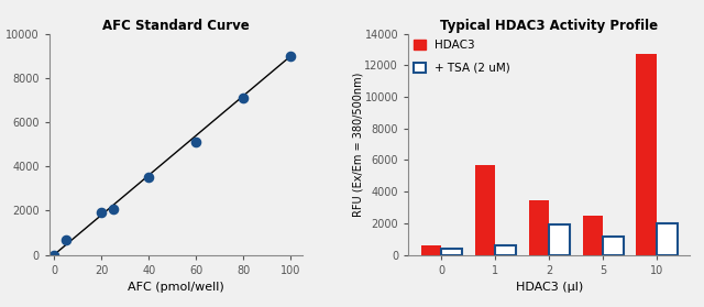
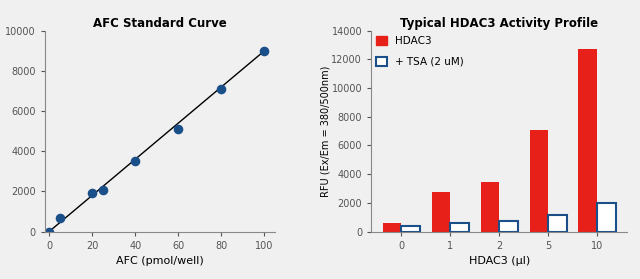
Typical HDAC3 Activity Profile/HDAC3/1: 5700 -> 2800
Typical HDAC3 Activity Profile/+ TSA (2 uM)/2: 1900 -> 800
Typical HDAC3 Activity Profile/HDAC3/5: 2500 -> 7100
